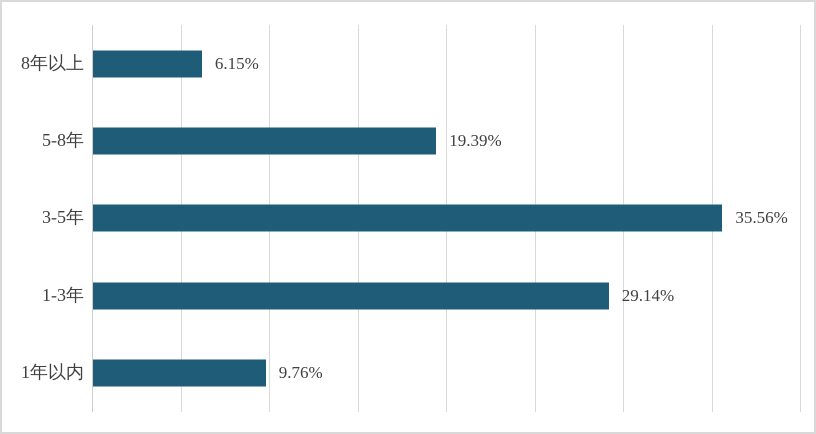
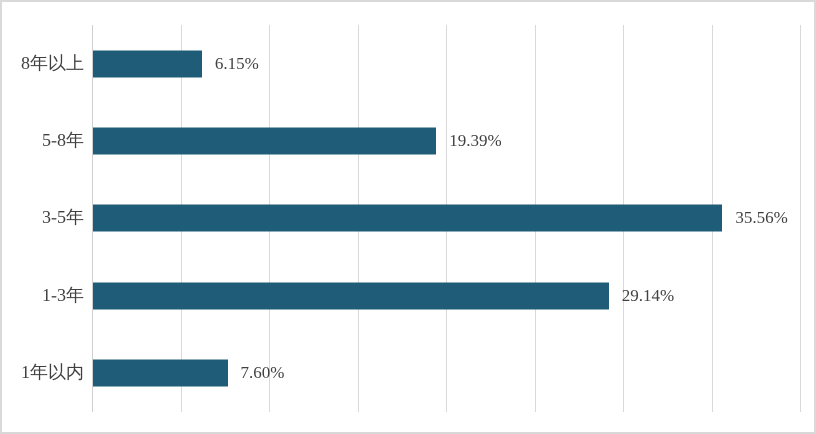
1年以内: 9.76% -> 7.60%
